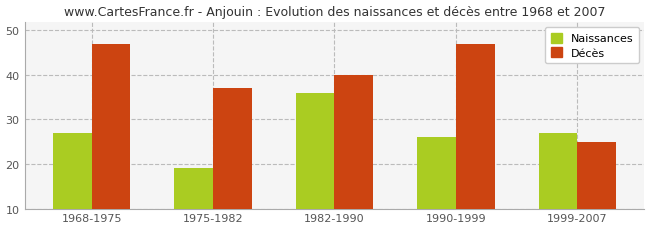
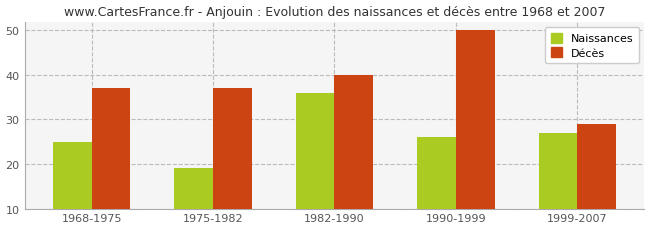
Naissances/1968-1975: 27 -> 25
Décès/1968-1975: 47 -> 37
Décès/1990-1999: 47 -> 50
Décès/1999-2007: 25 -> 29
